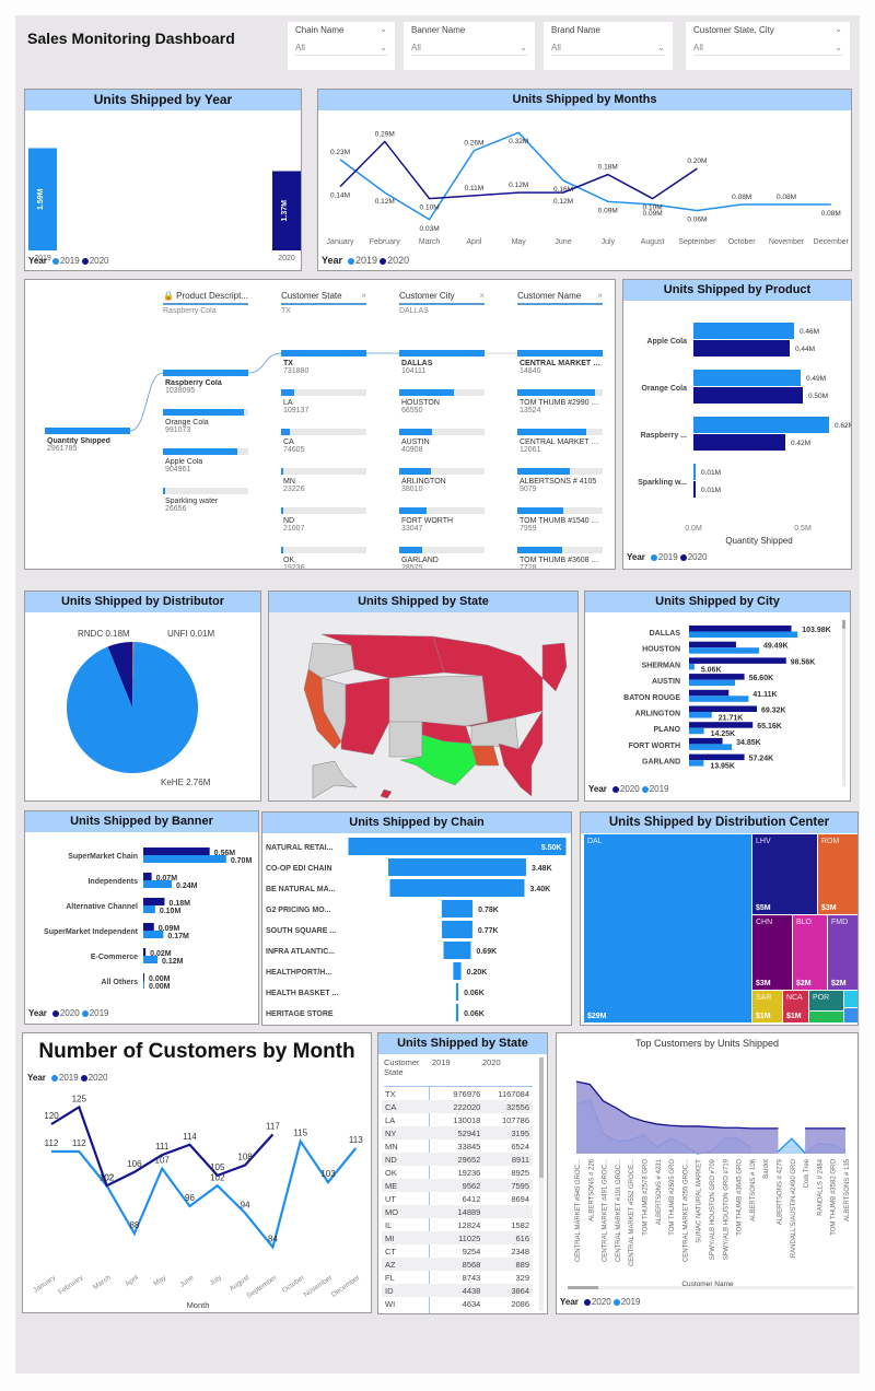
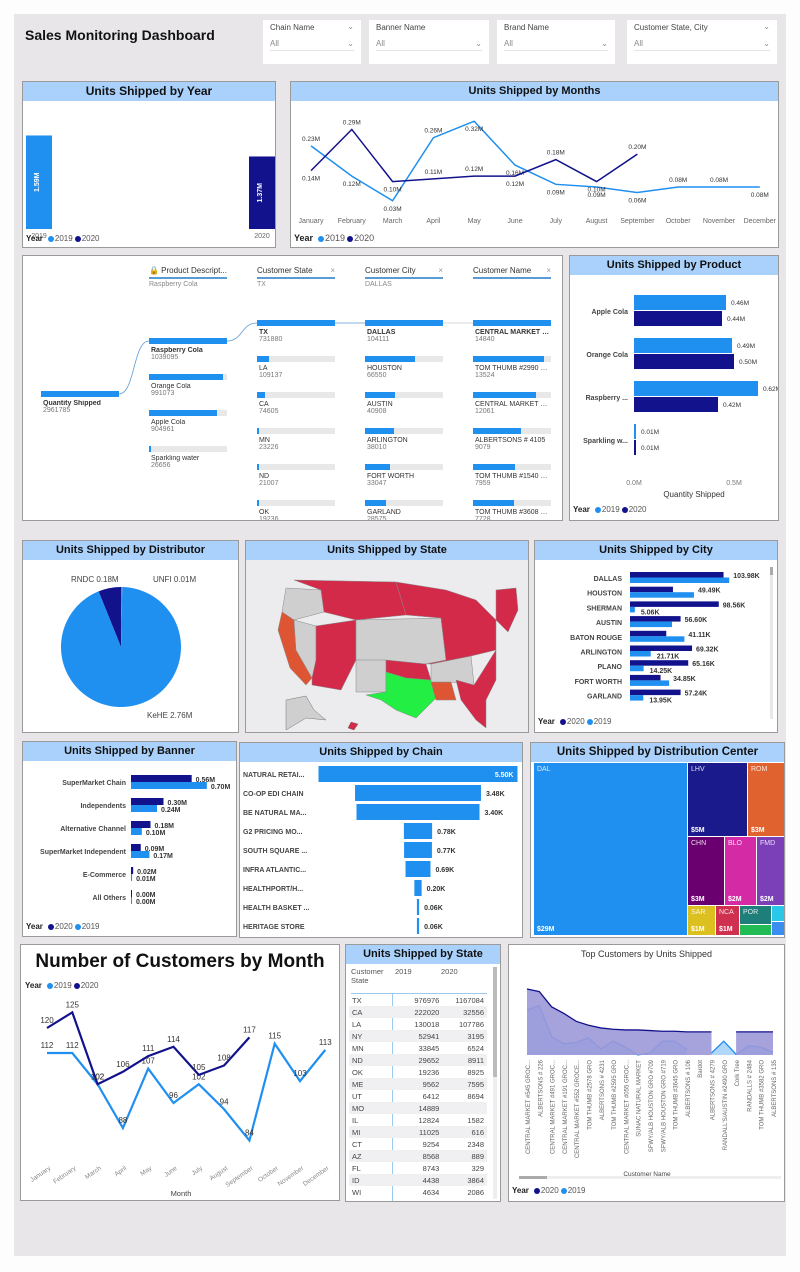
Units Shipped by Banner/2020/Independents: 0.07M -> 0.30M
Units Shipped by Banner/2019/E-Commerce: 0.12M -> 0.01M
